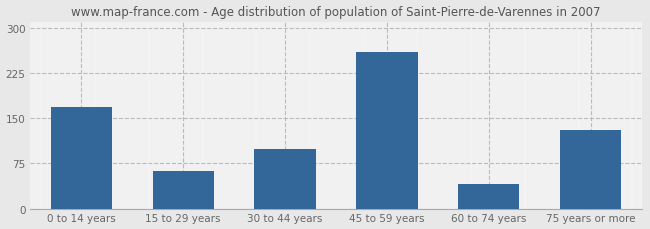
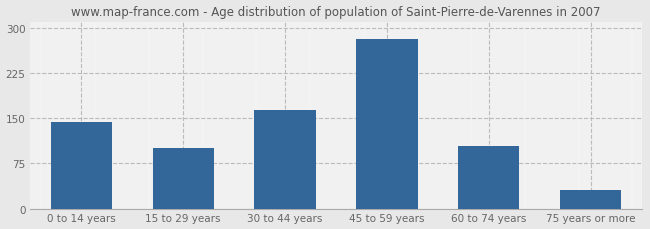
0 to 14 years: 168 -> 143
15 to 29 years: 62 -> 100
30 to 44 years: 98 -> 163
45 to 59 years: 260 -> 281
60 to 74 years: 40 -> 104
75 years or more: 130 -> 30
